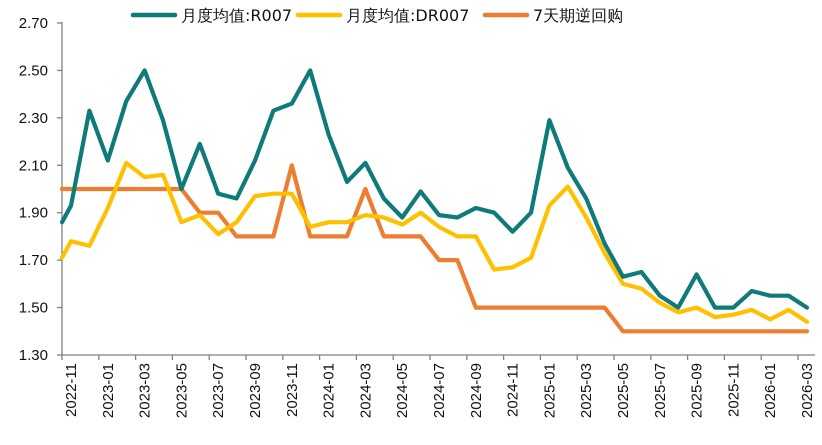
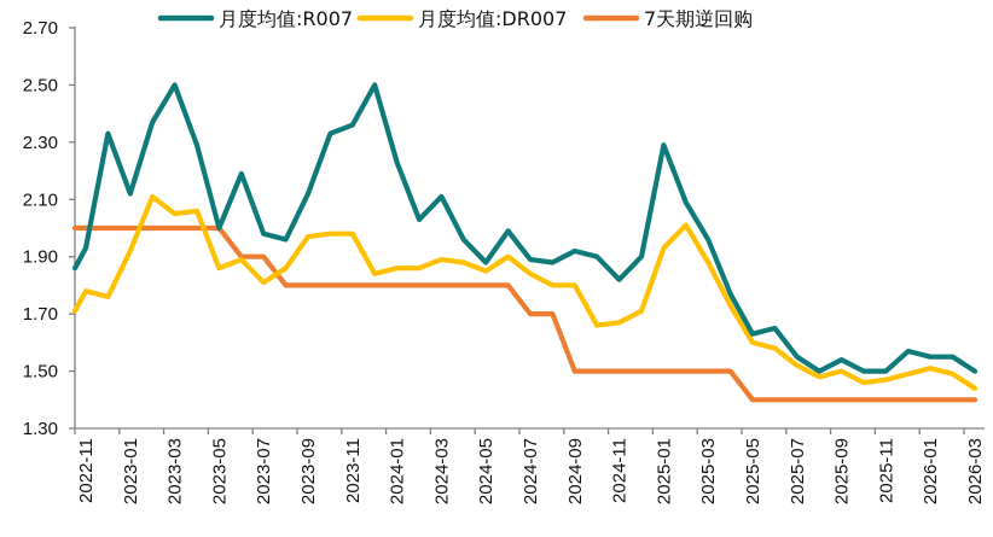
7天期逆回购/2023-11: 2.1 -> 1.8
7天期逆回购/2024-03: 2.0 -> 1.8
月度均值:R007/2025-09: 1.64 -> 1.54
月度均值:DR007/2026-01: 1.45 -> 1.51
